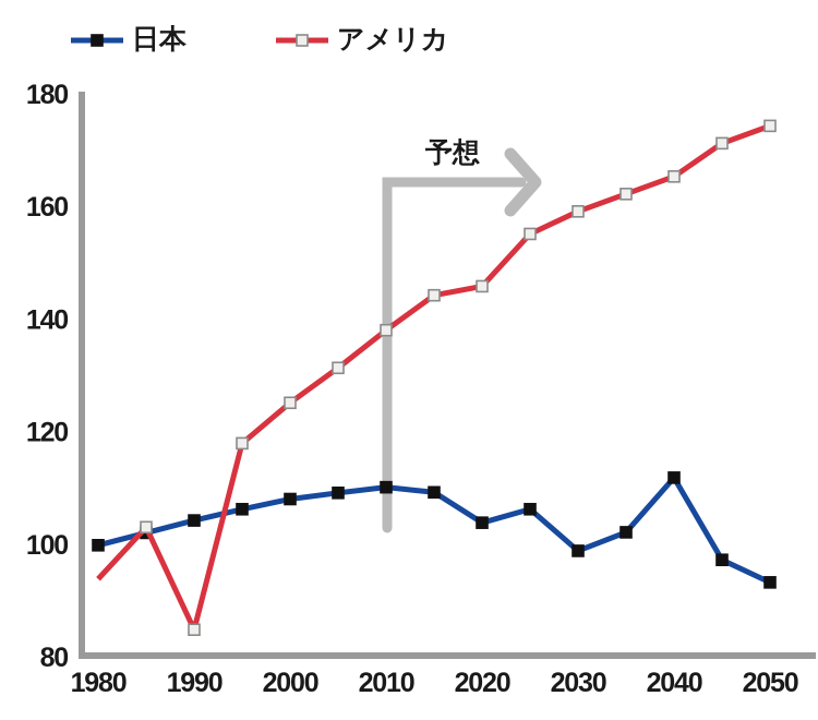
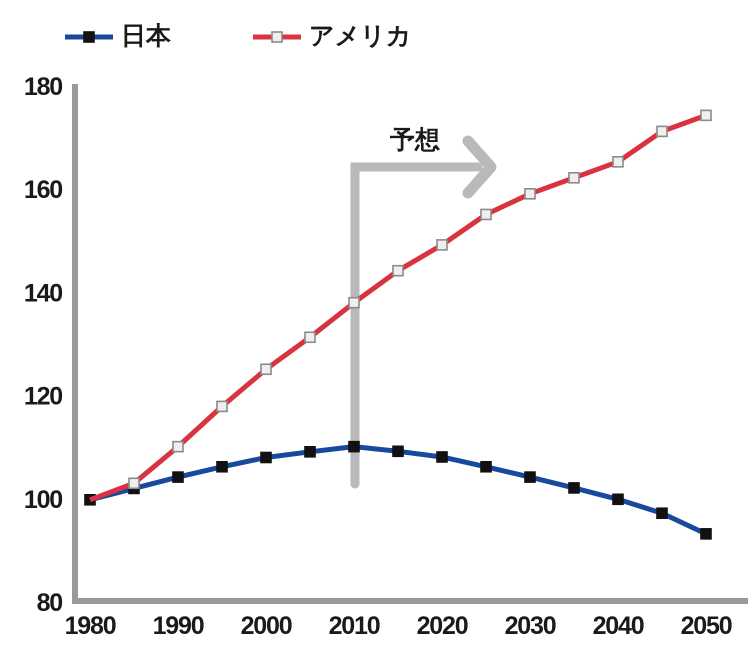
アメリカ/1980: 94 -> 100
アメリカ/1990: 85 -> 110
日本/2020: 104 -> 108
アメリカ/2020: 146 -> 149
日本/2030: 99 -> 104
日本/2040: 112 -> 100
